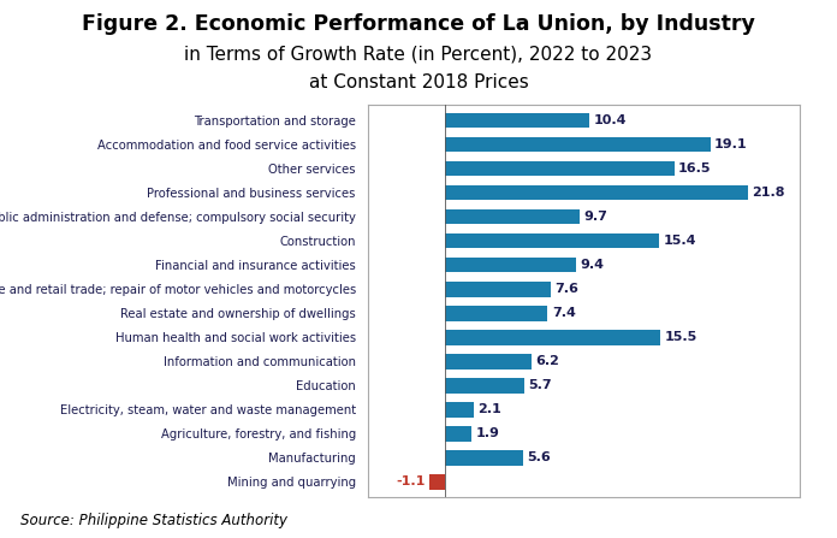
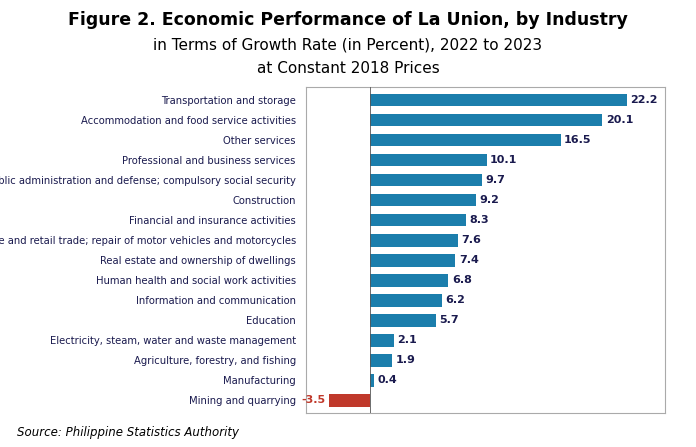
Transportation and storage: 10.4 -> 22.2
Accommodation and food service activities: 19.1 -> 20.1
Professional and business services: 21.8 -> 10.1
Construction: 15.4 -> 9.2
Financial and insurance activities: 9.4 -> 8.3
Human health and social work activities: 15.5 -> 6.8
Manufacturing: 5.6 -> 0.4
Mining and quarrying: -1.1 -> -3.5
